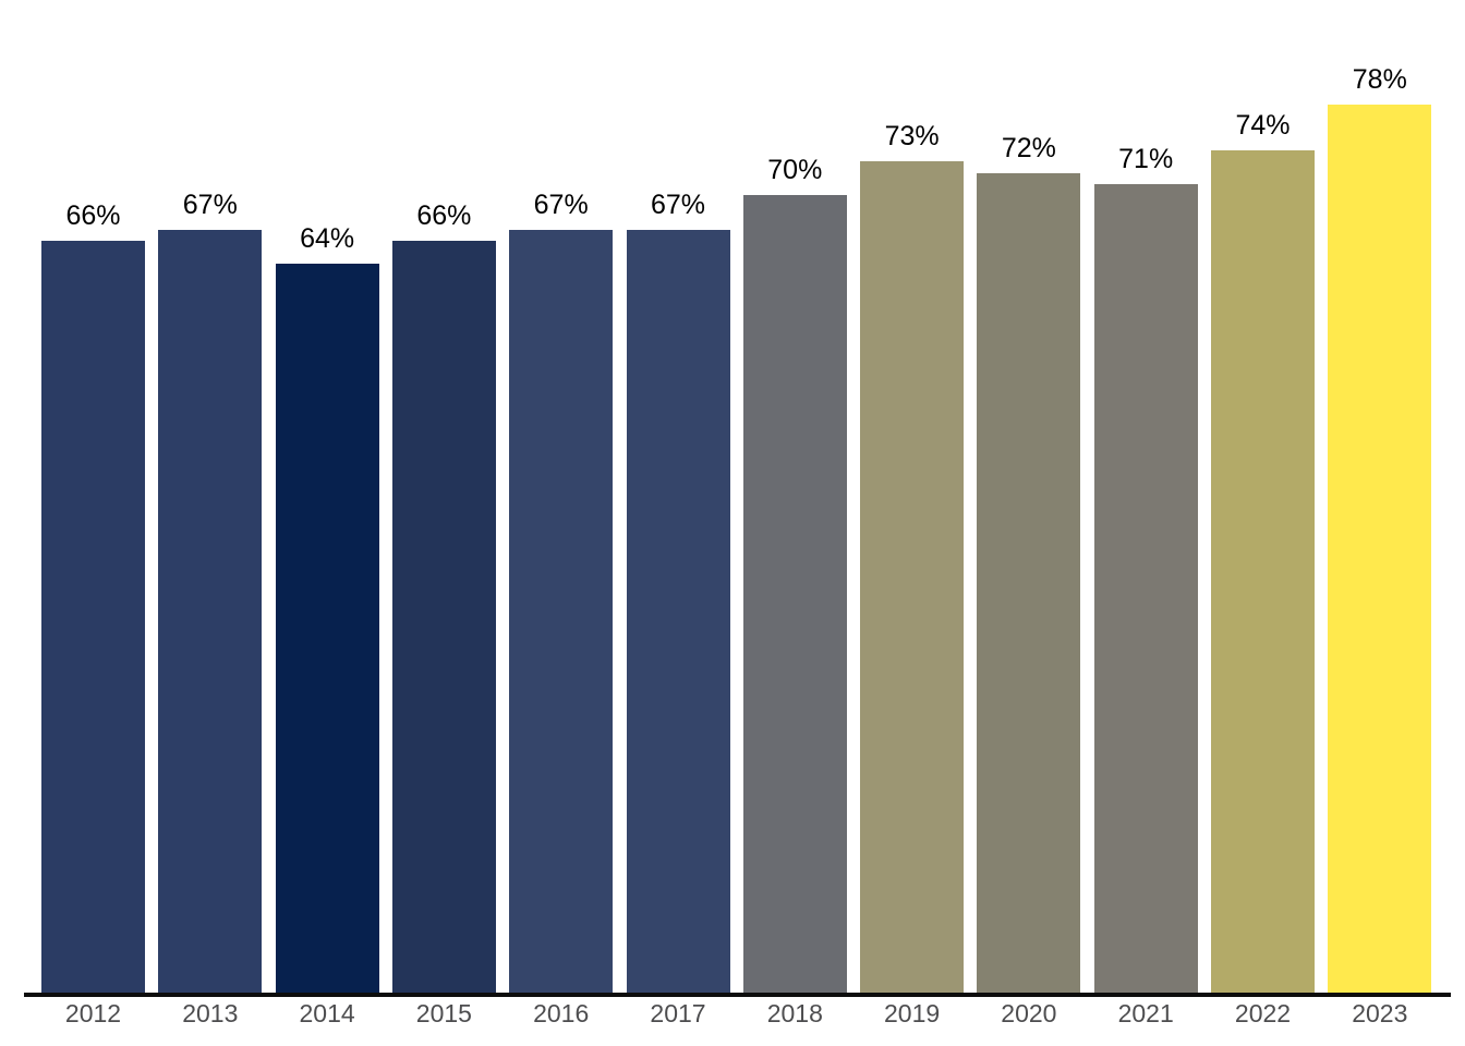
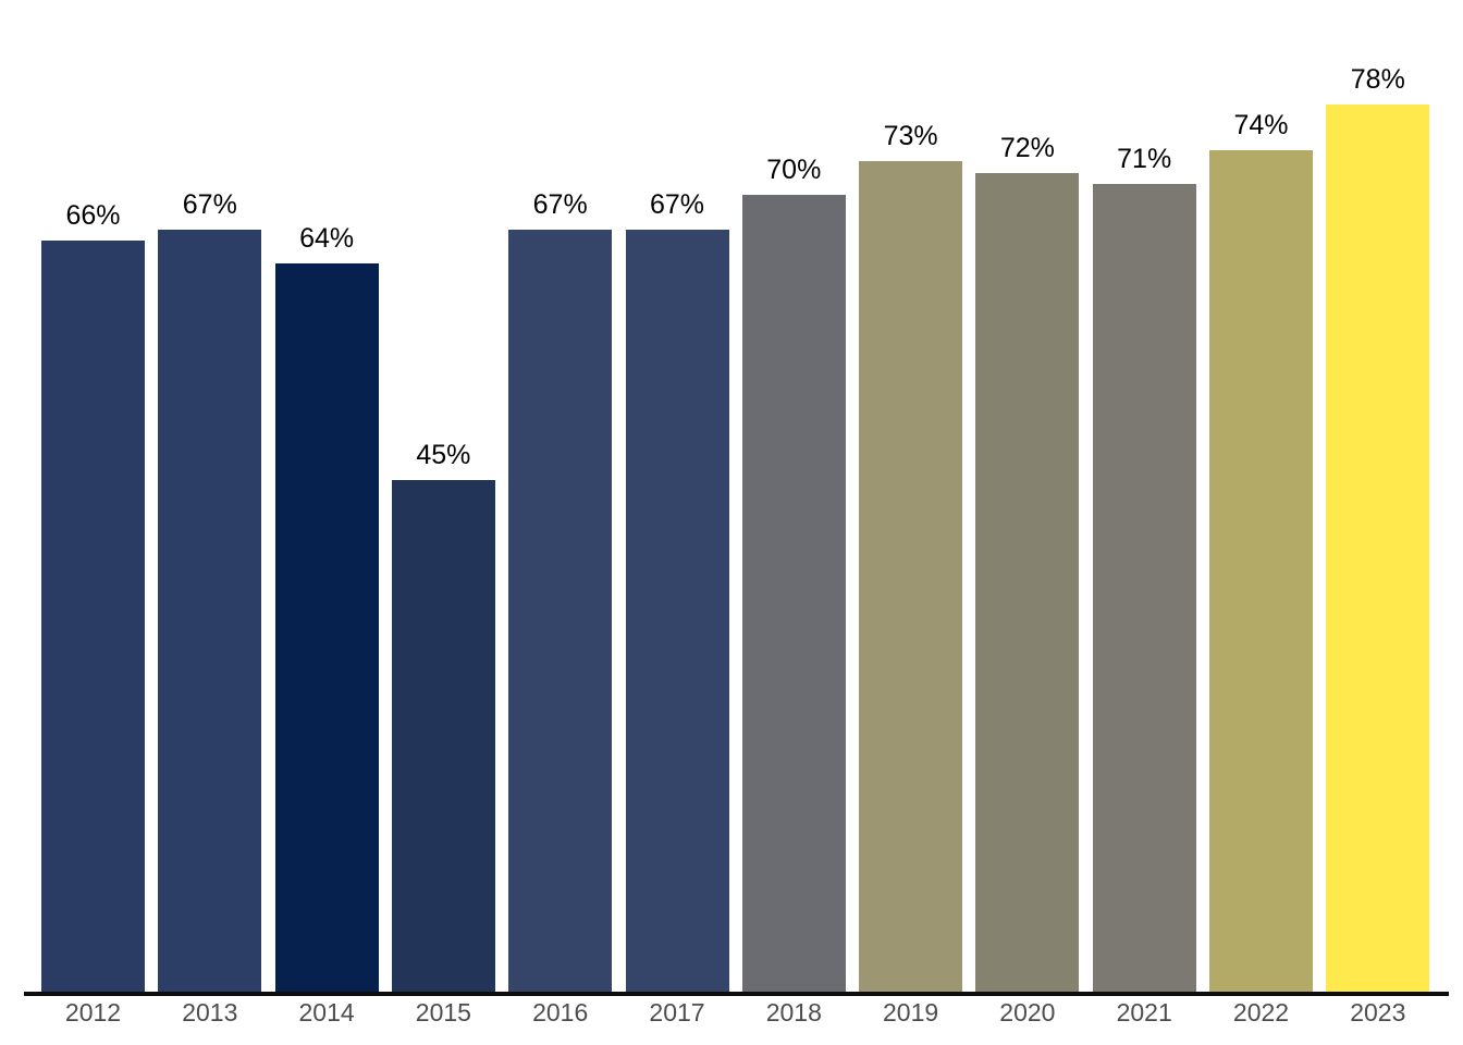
2015: 66% -> 45%
